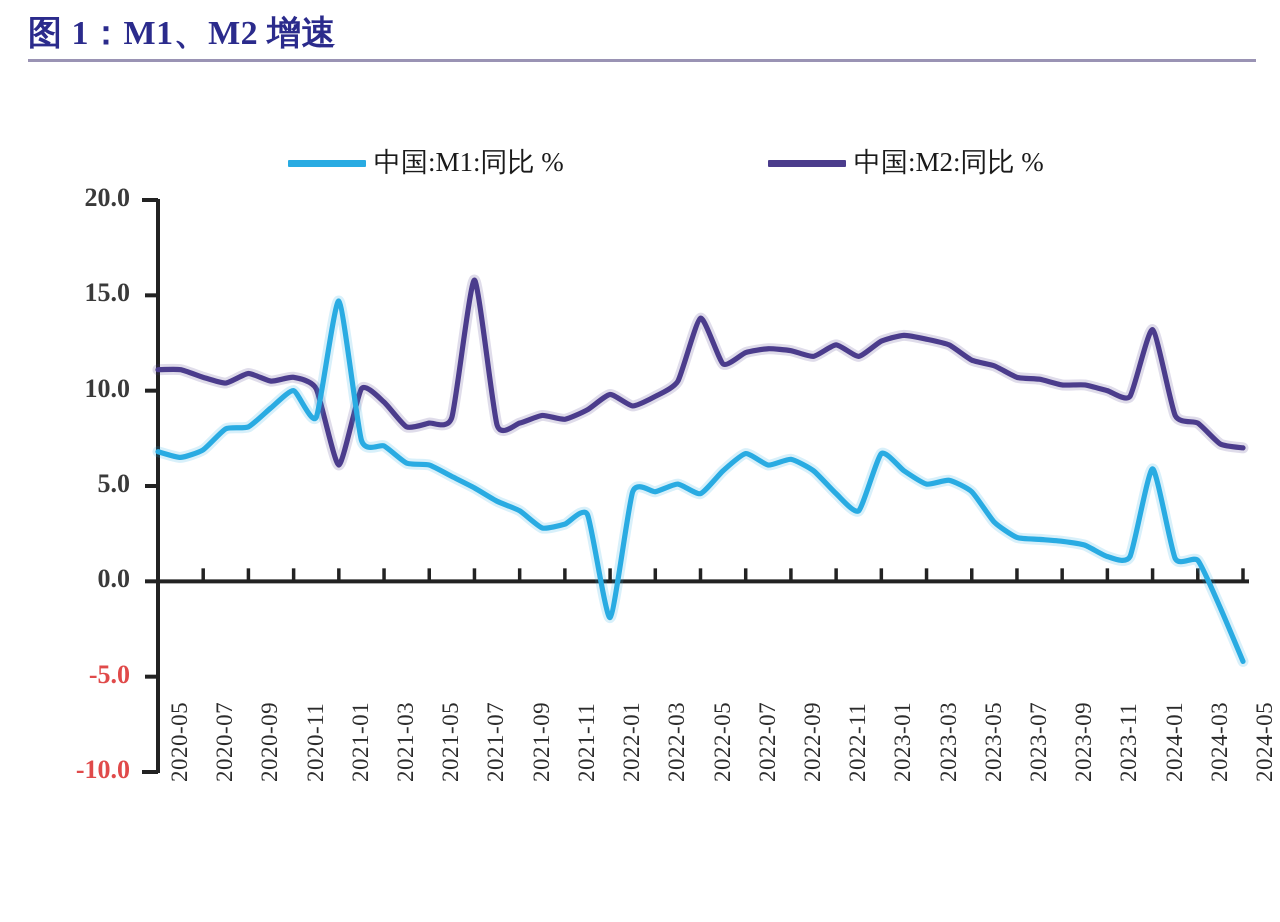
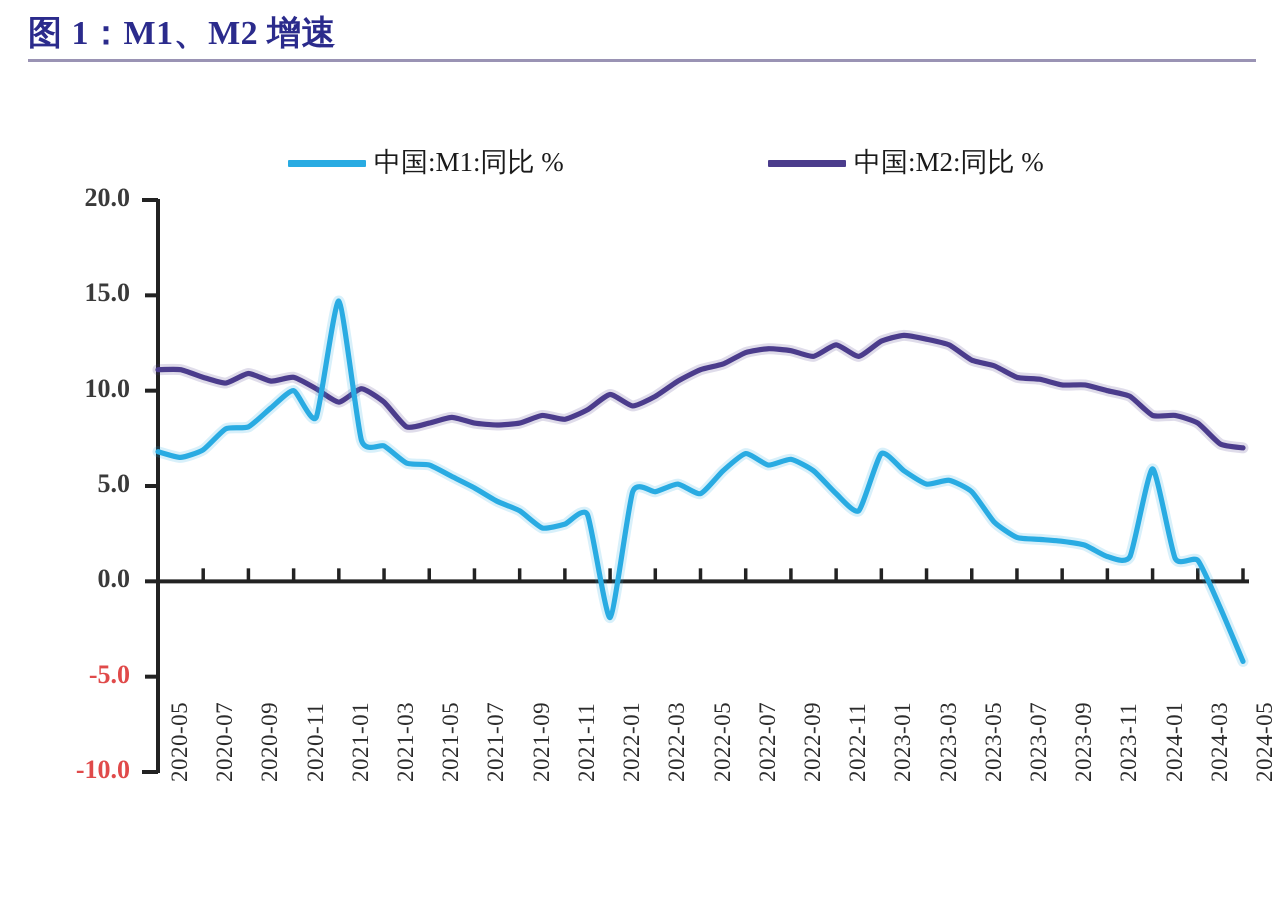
中国:M2:同比 %/2021-01: 6.1 -> 9.4
中国:M2:同比 %/2021-07: 15.8 -> 8.3
中国:M2:同比 %/2022-05: 13.8 -> 11.1
中国:M2:同比 %/2024-01: 13.2 -> 8.7
